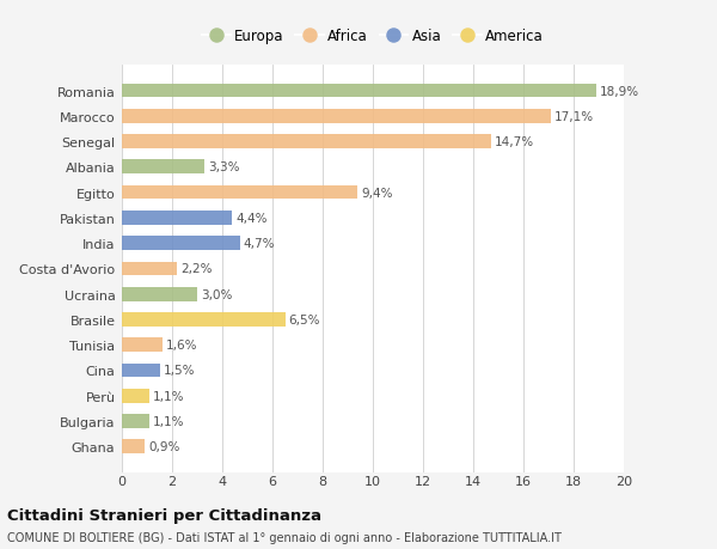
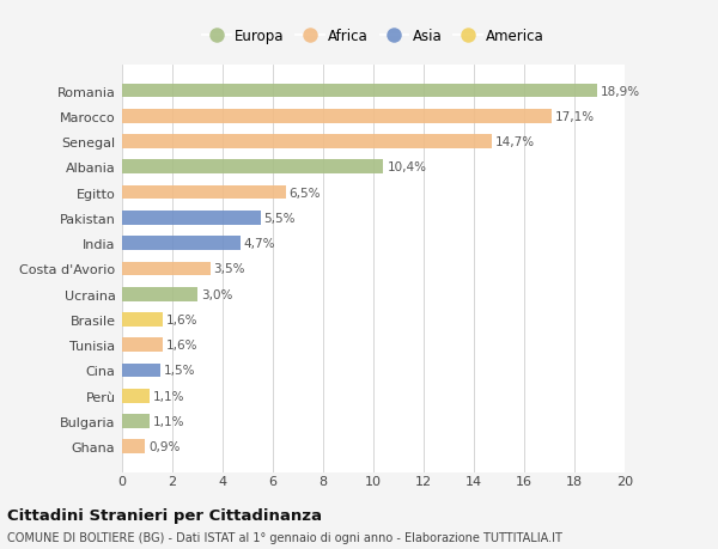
Albania: 3,3% -> 10,4%
Egitto: 9,4% -> 6,5%
Pakistan: 4,4% -> 5,5%
Costa d'Avorio: 2,2% -> 3,5%
Brasile: 6,5% -> 1,6%
